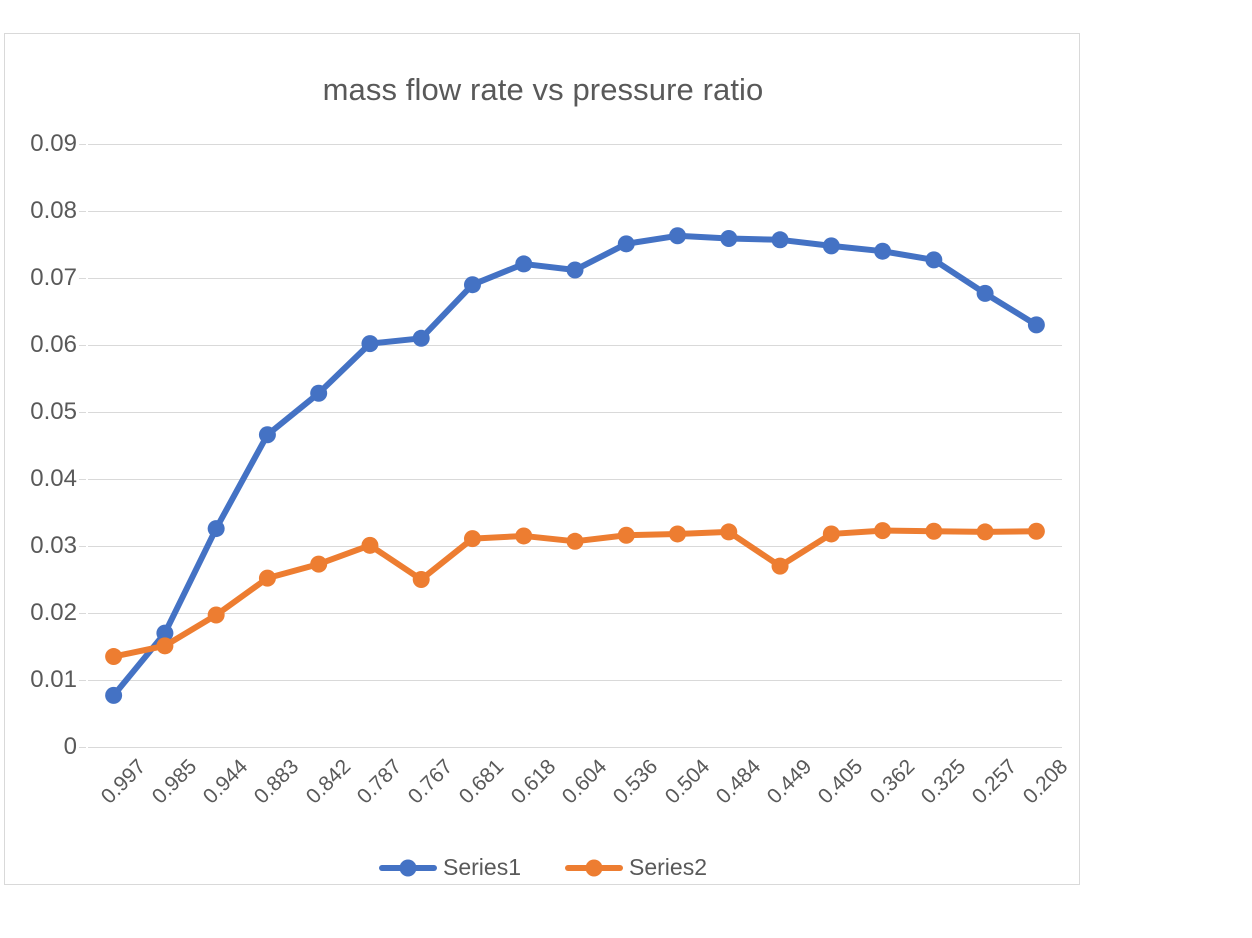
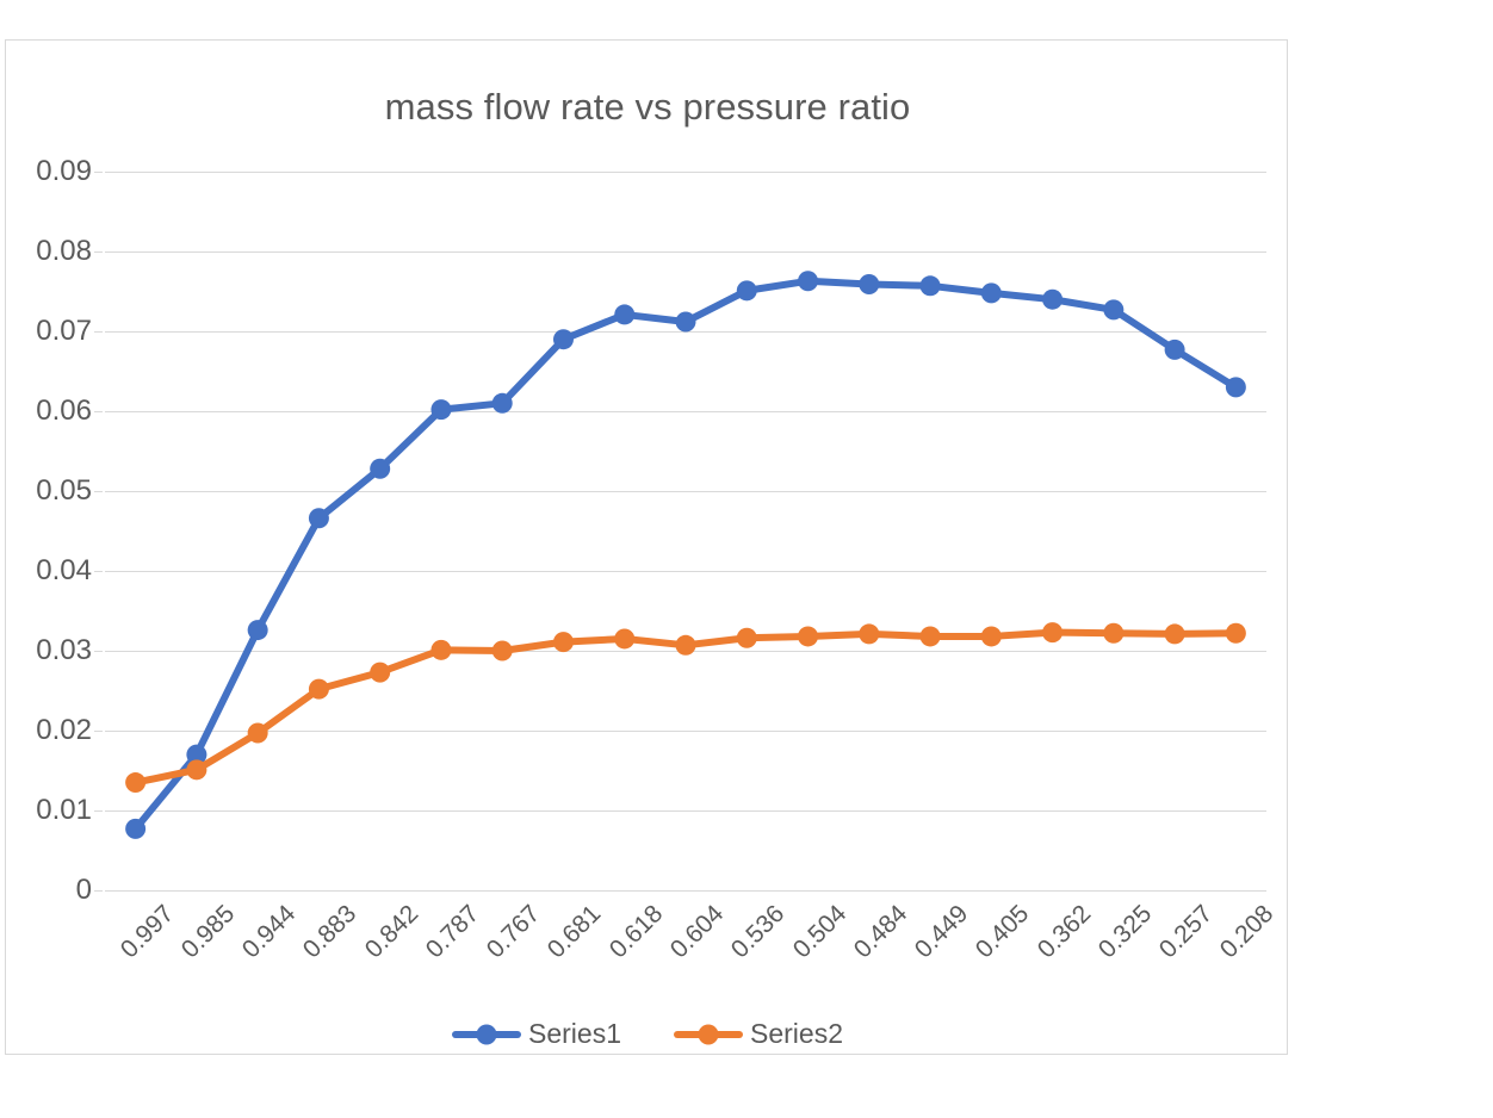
Series2/0.767: 0.025 -> 0.030
Series2/0.449: 0.027 -> 0.032
